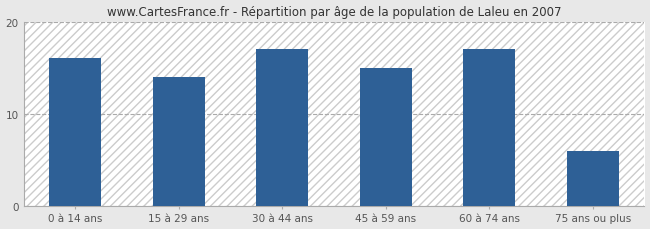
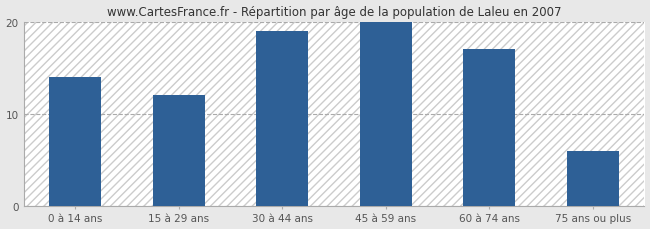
0 à 14 ans: 16 -> 14
15 à 29 ans: 14 -> 12
30 à 44 ans: 17 -> 19
45 à 59 ans: 15 -> 20
